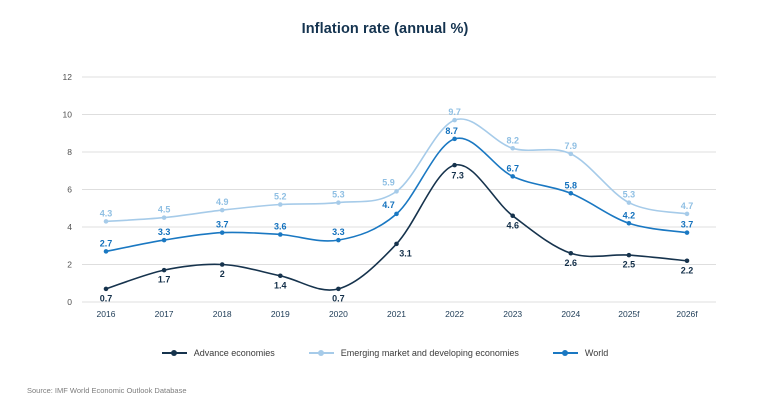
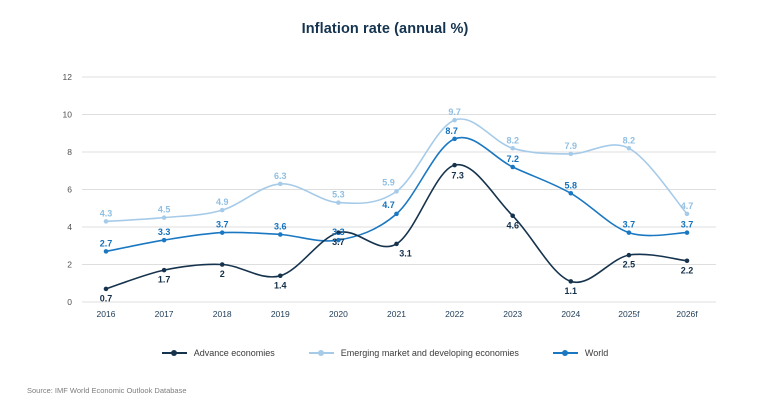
Emerging market and developing economies/2019: 5.2 -> 6.3
Advance economies/2020: 0.7 -> 3.7
World/2023: 6.7 -> 7.2
Advance economies/2024: 2.6 -> 1.1
Emerging market and developing economies/2025f: 5.3 -> 8.2
World/2025f: 4.2 -> 3.7
